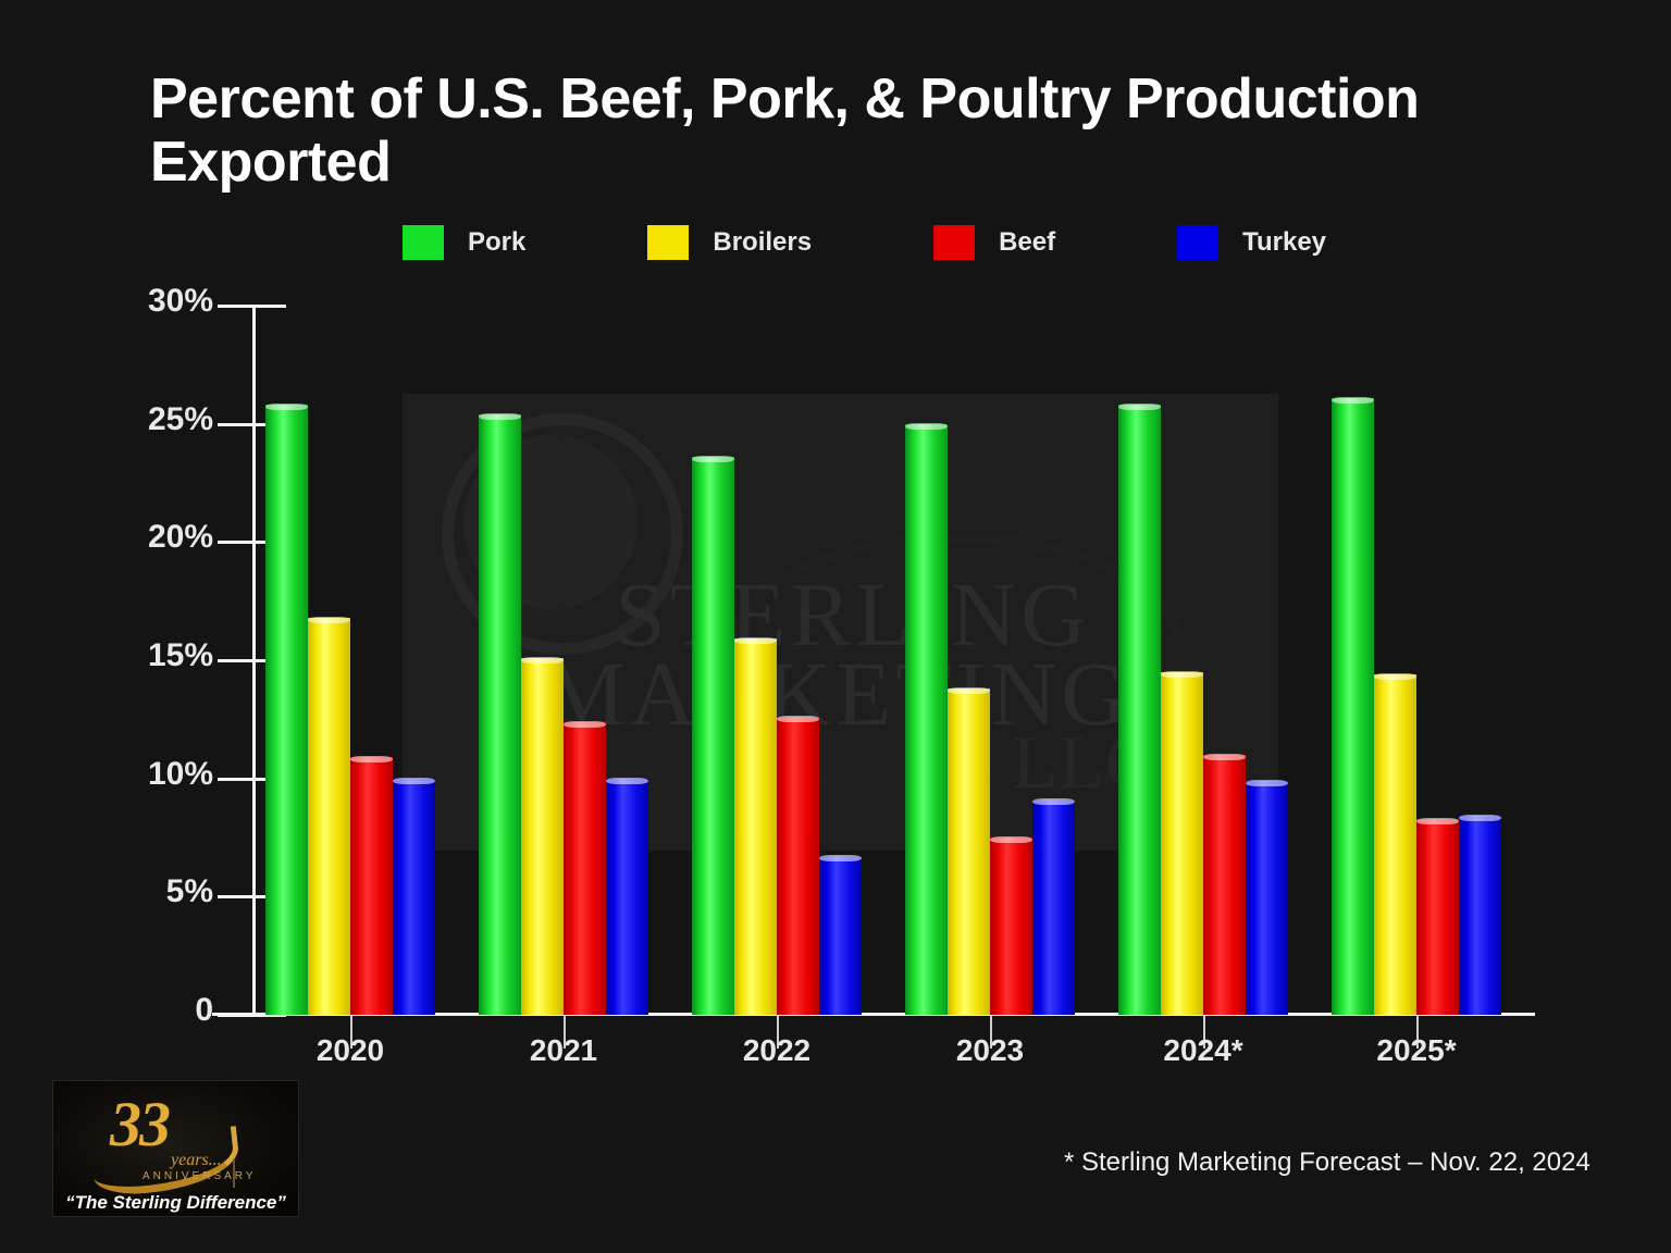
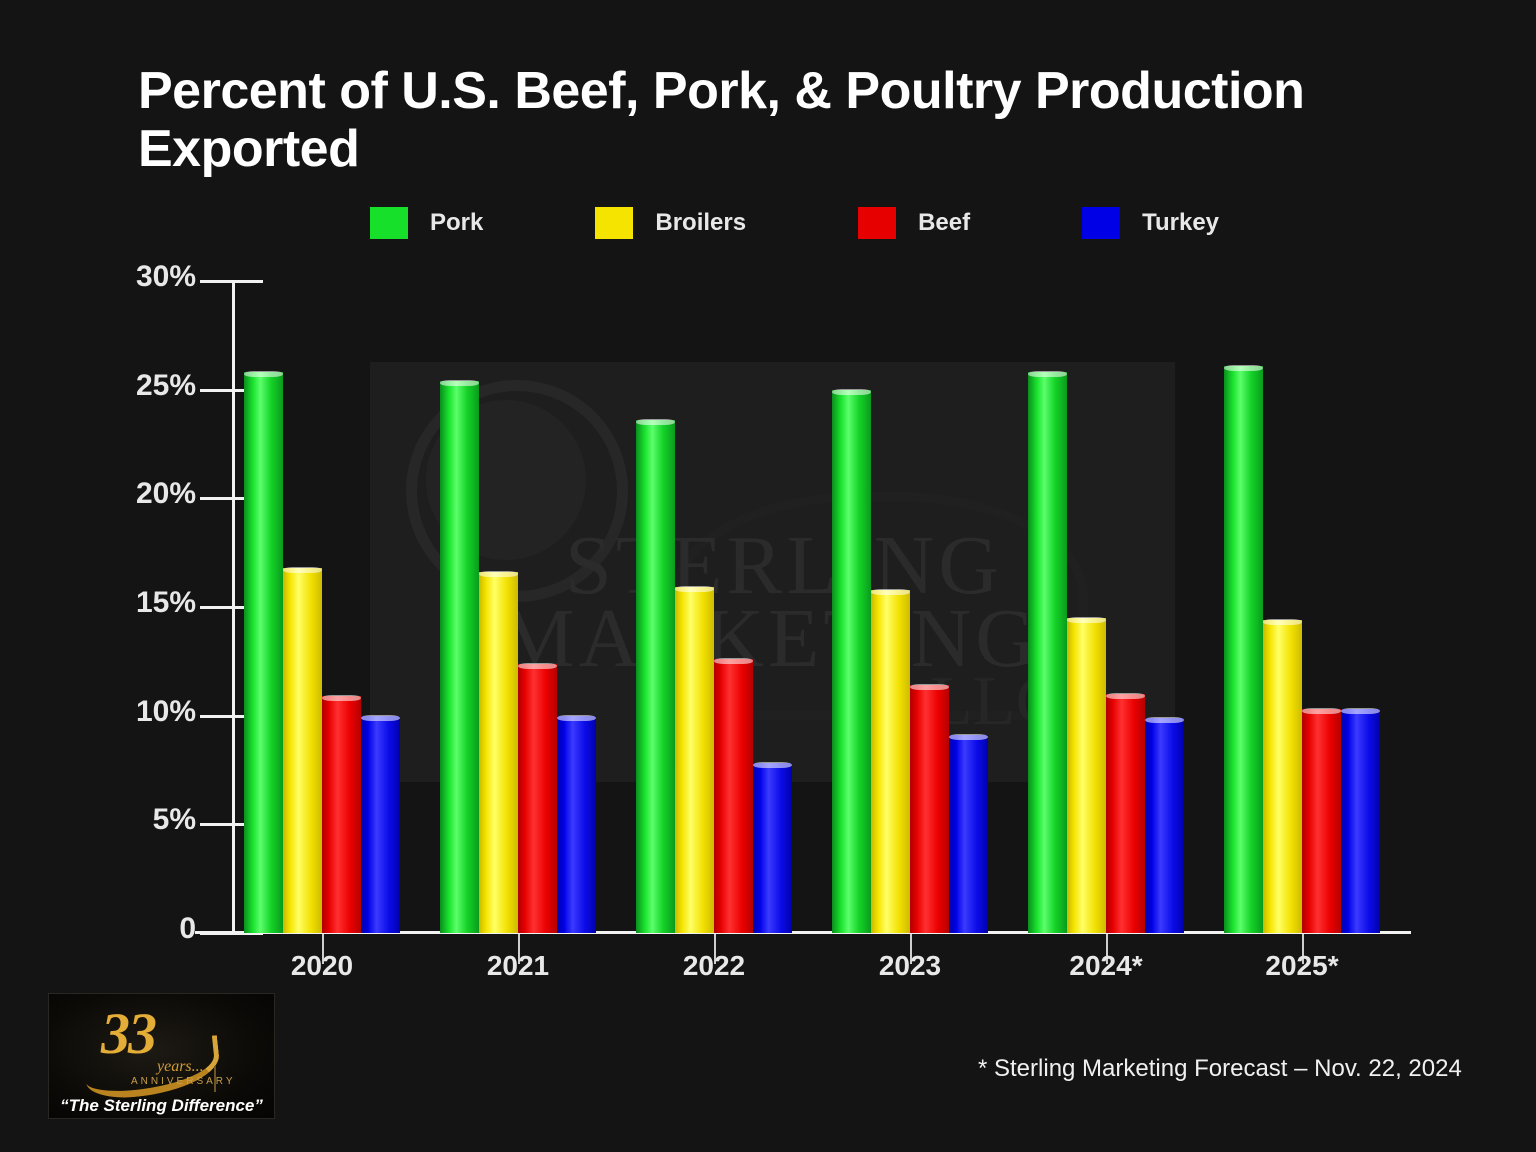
Broilers/2021: 15.1% -> 16.6%
Turkey/2022: 6.7% -> 7.8%
Broilers/2023: 13.8% -> 15.8%
Beef/2023: 7.5% -> 11.4%
Beef/2025*: 8.3% -> 10.3%
Turkey/2025*: 8.4% -> 10.3%
